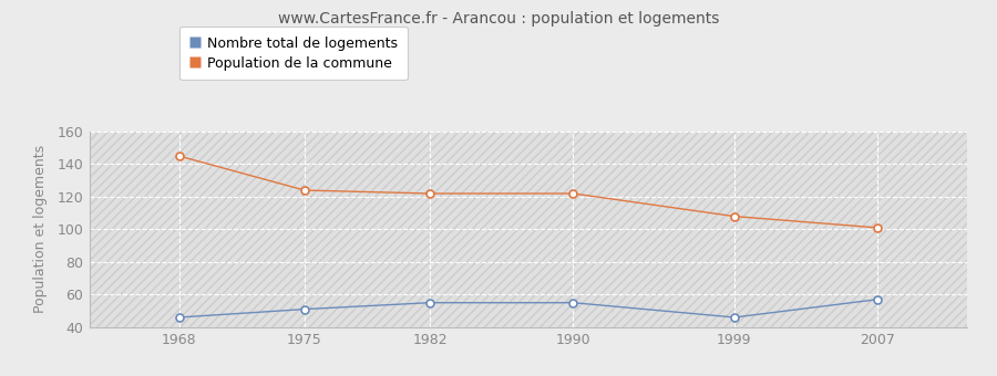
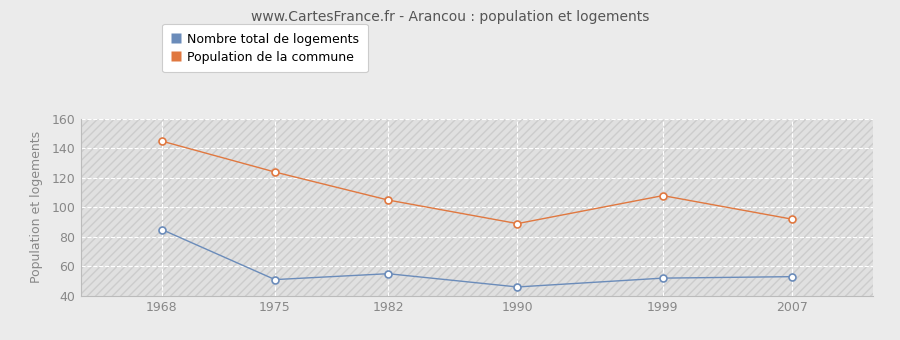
Nombre total de logements/1968: 46 -> 85
Population de la commune/1982: 122 -> 105
Nombre total de logements/1990: 55 -> 46
Population de la commune/1990: 122 -> 89
Nombre total de logements/1999: 46 -> 52
Nombre total de logements/2007: 57 -> 53
Population de la commune/2007: 101 -> 92
